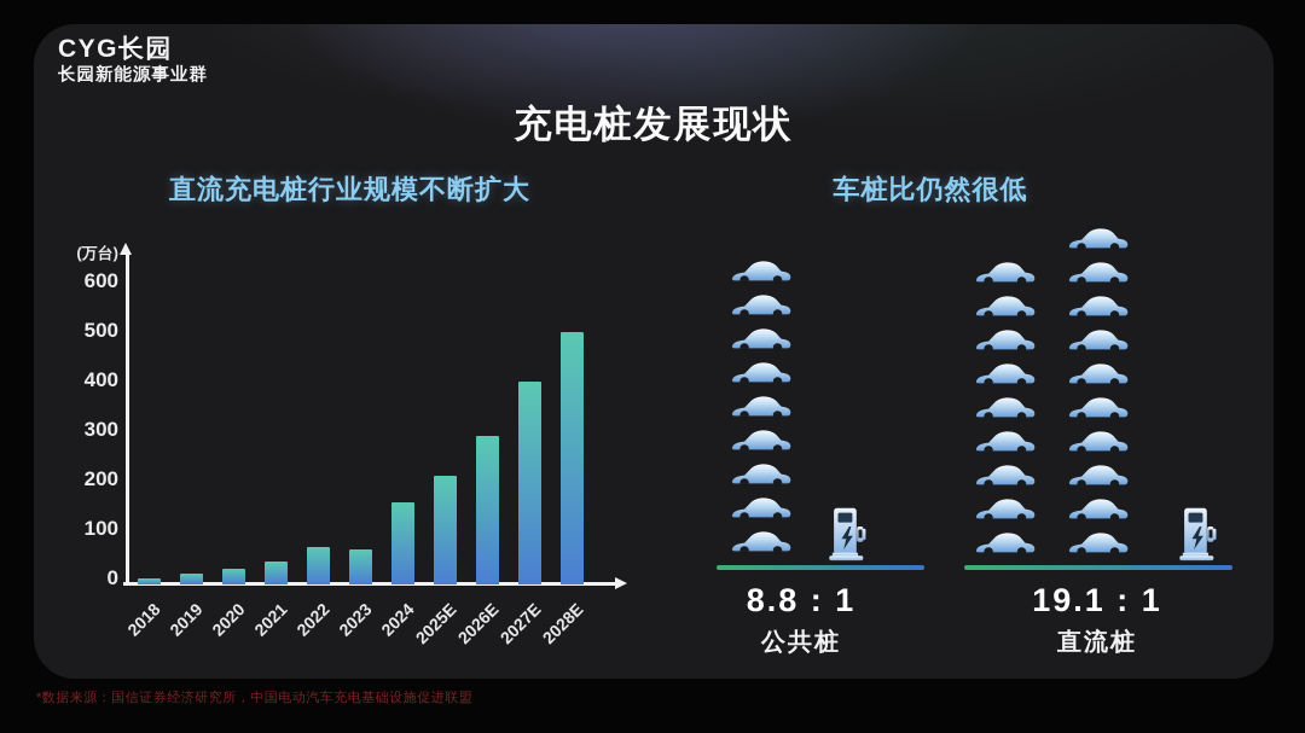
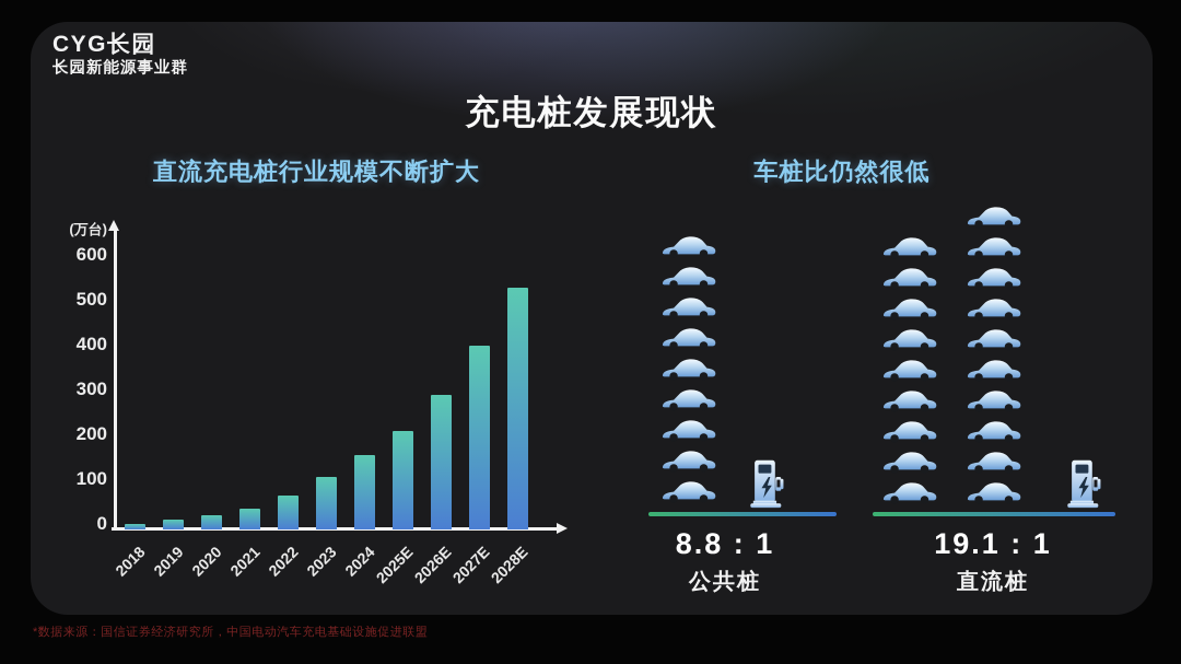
2023: 70 -> 120
2028E: 510 -> 540
